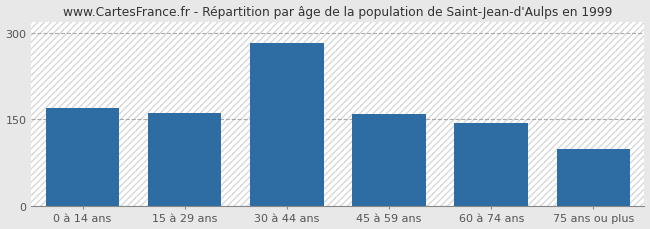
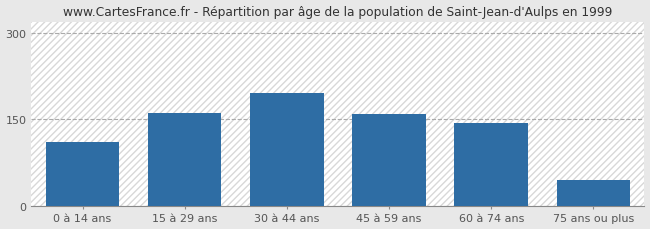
0 à 14 ans: 170 -> 110
30 à 44 ans: 283 -> 196
75 ans ou plus: 98 -> 44
